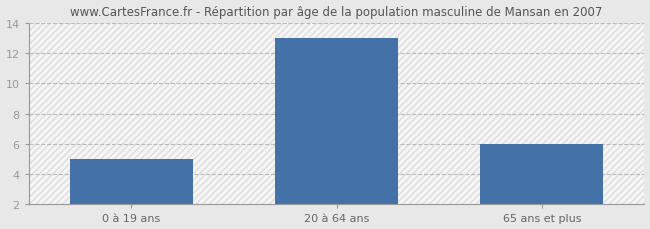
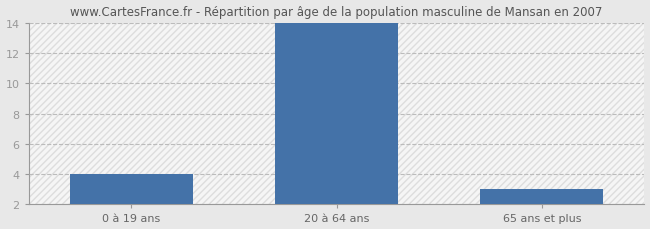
0 à 19 ans: 5 -> 4
20 à 64 ans: 13 -> 14
65 ans et plus: 6 -> 3
